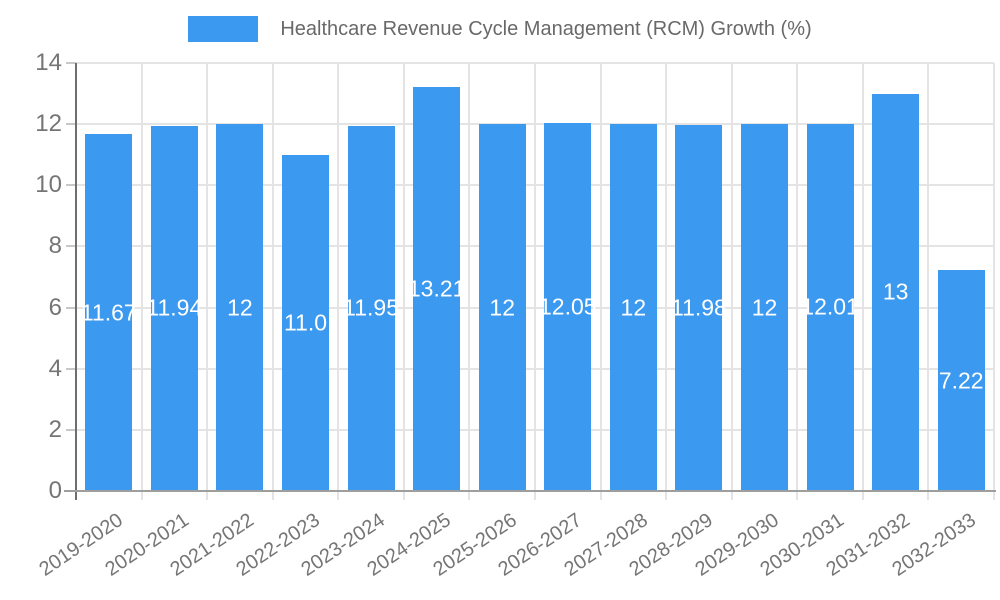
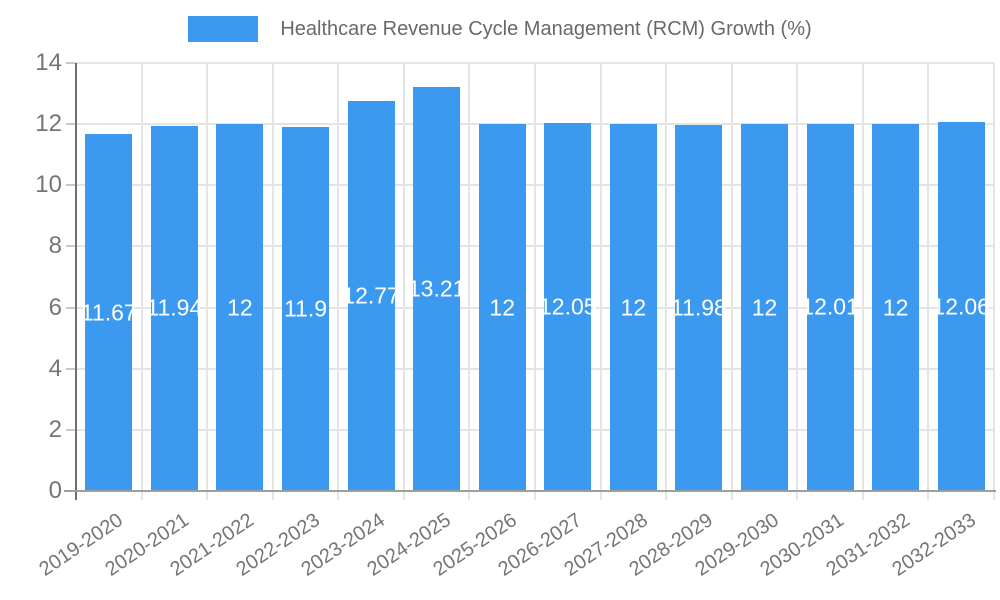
2022-2023: 11.0 -> 11.9
2023-2024: 11.95 -> 12.77
2031-2032: 13 -> 12
2032-2033: 7.22 -> 12.06
